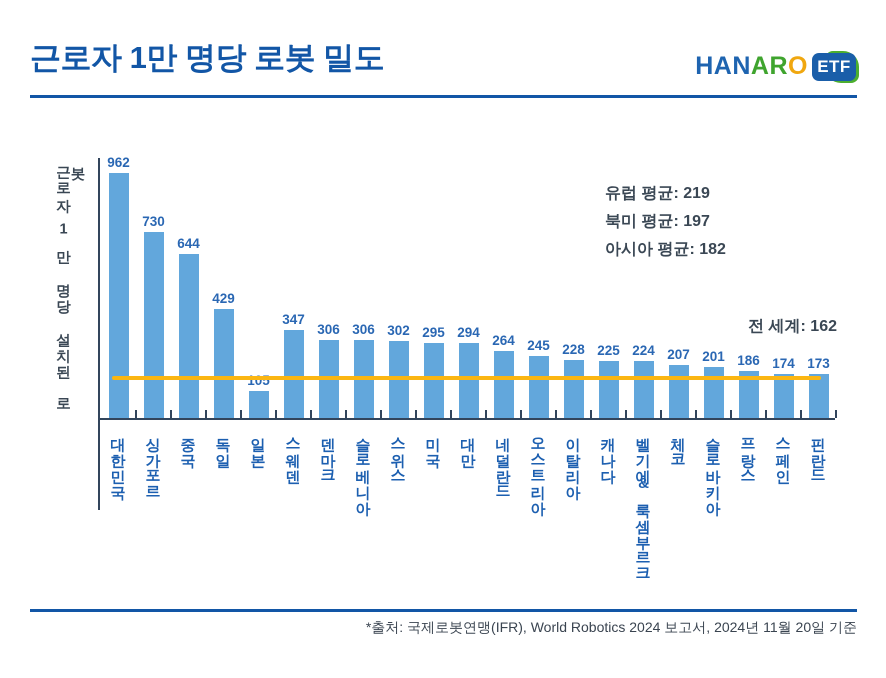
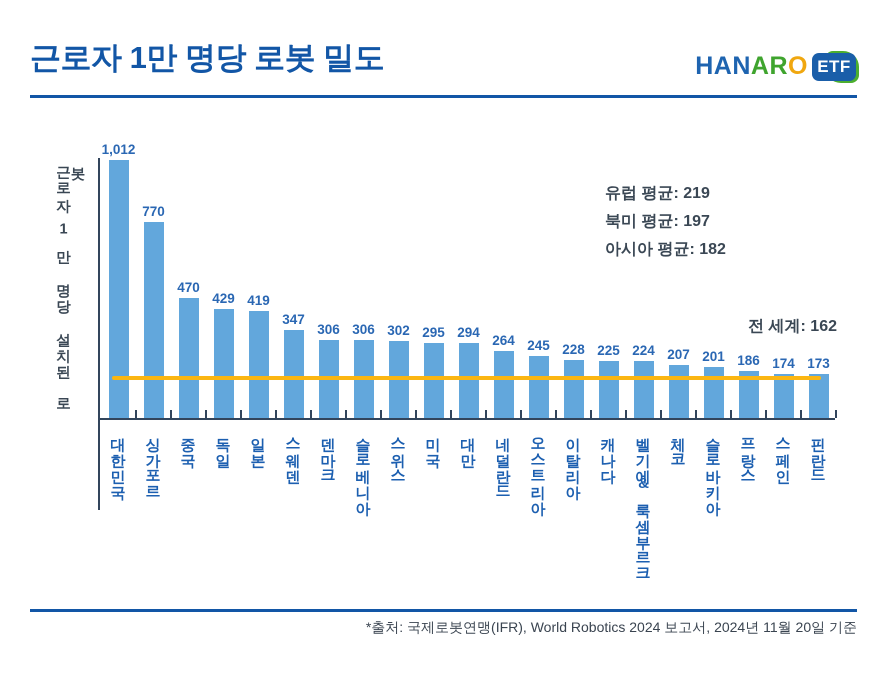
대한민국: 962 -> 1,012
싱가포르: 730 -> 770
중국: 644 -> 470
일본: 105 -> 419
